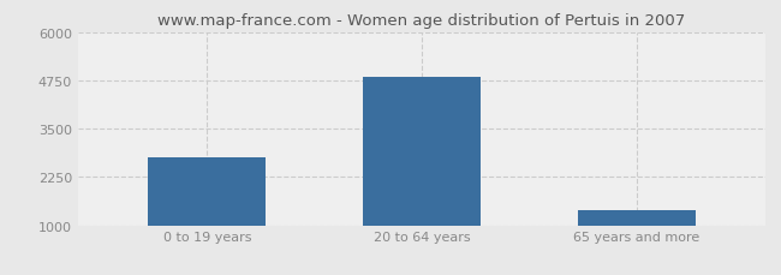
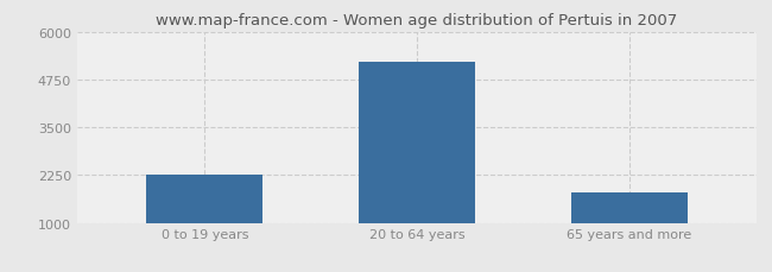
0 to 19 years: 2750 -> 2270
20 to 64 years: 4850 -> 5200
65 years and more: 1400 -> 1780
